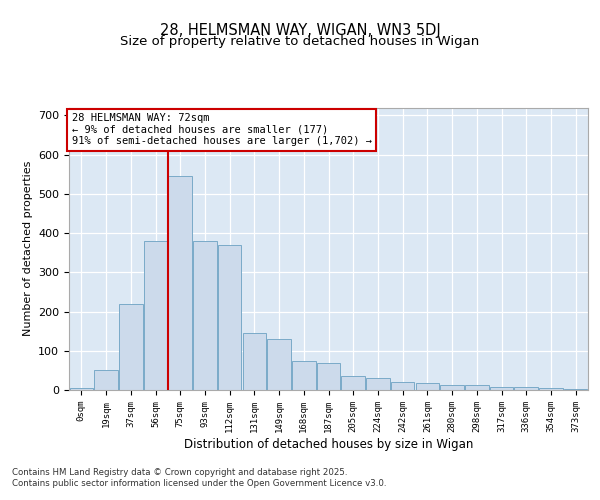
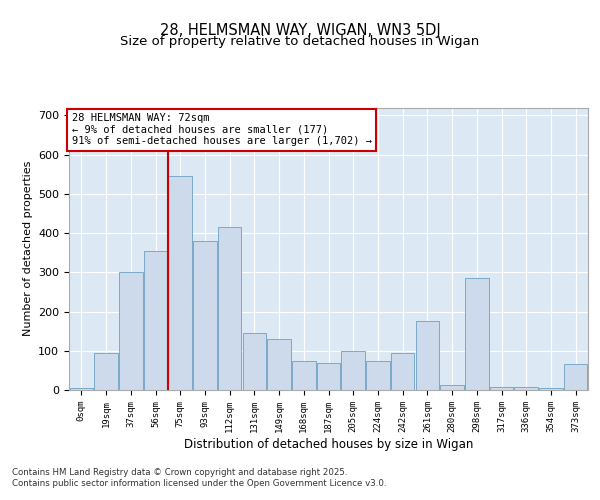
19sqm: 50 -> 95
37sqm: 220 -> 300
56sqm: 380 -> 355
112sqm: 370 -> 415
205sqm: 35 -> 100
224sqm: 30 -> 75
242sqm: 20 -> 95
261sqm: 18 -> 175
298sqm: 13 -> 285
373sqm: 3 -> 65
